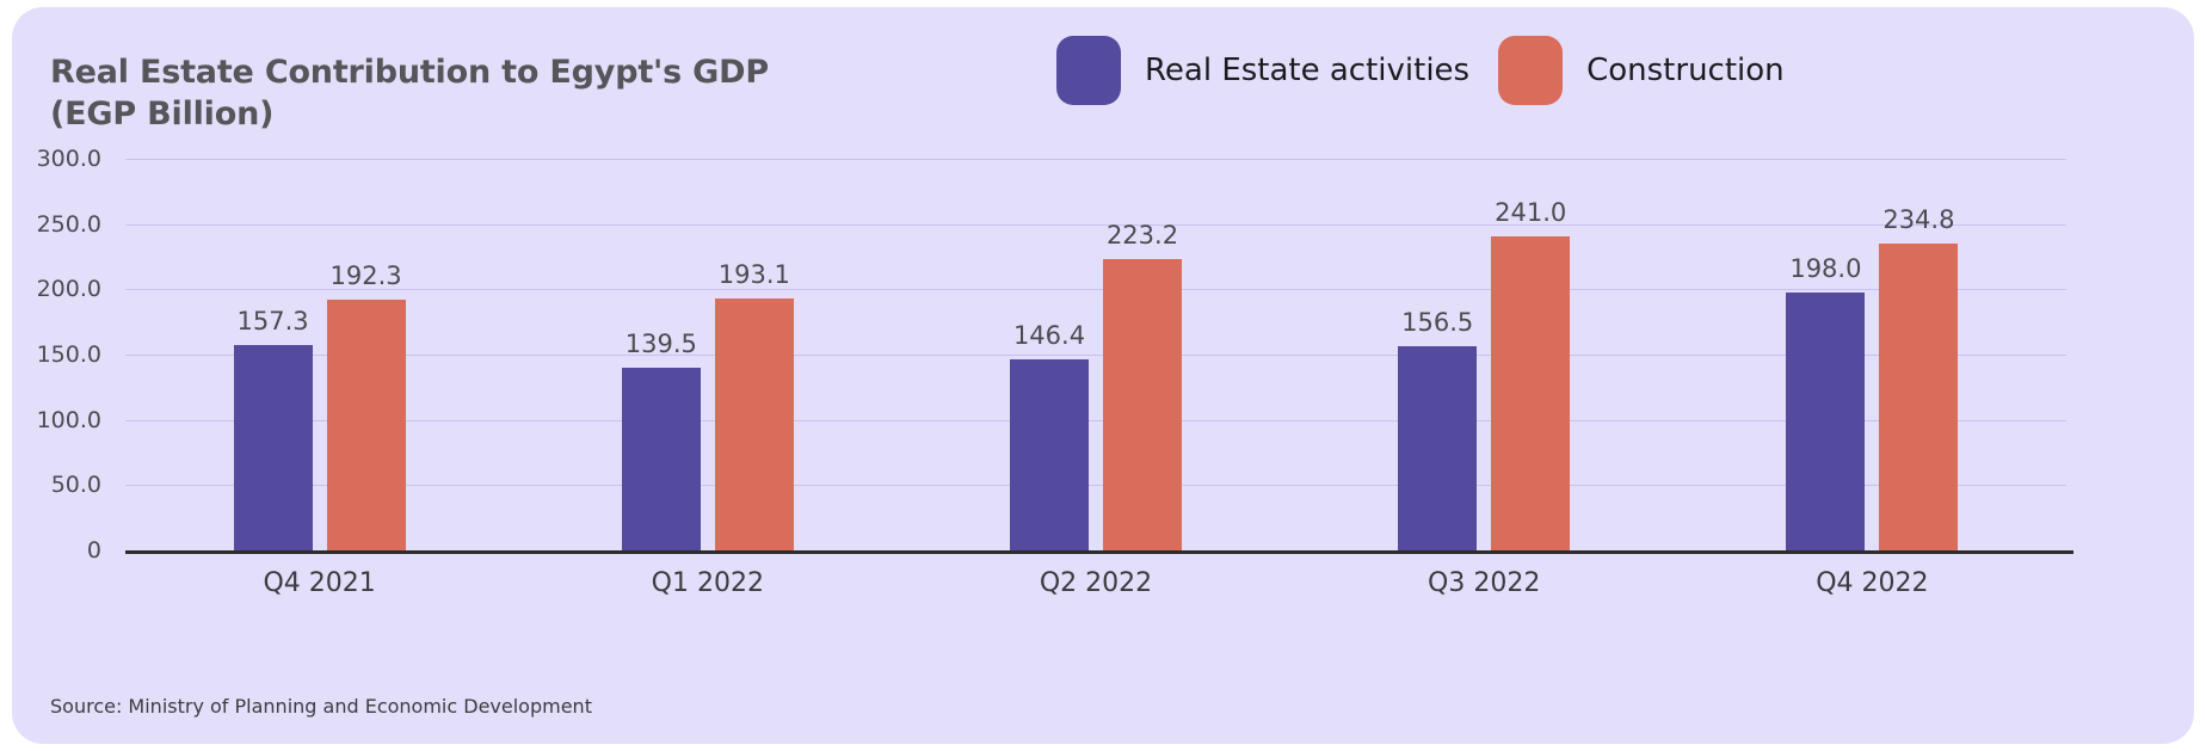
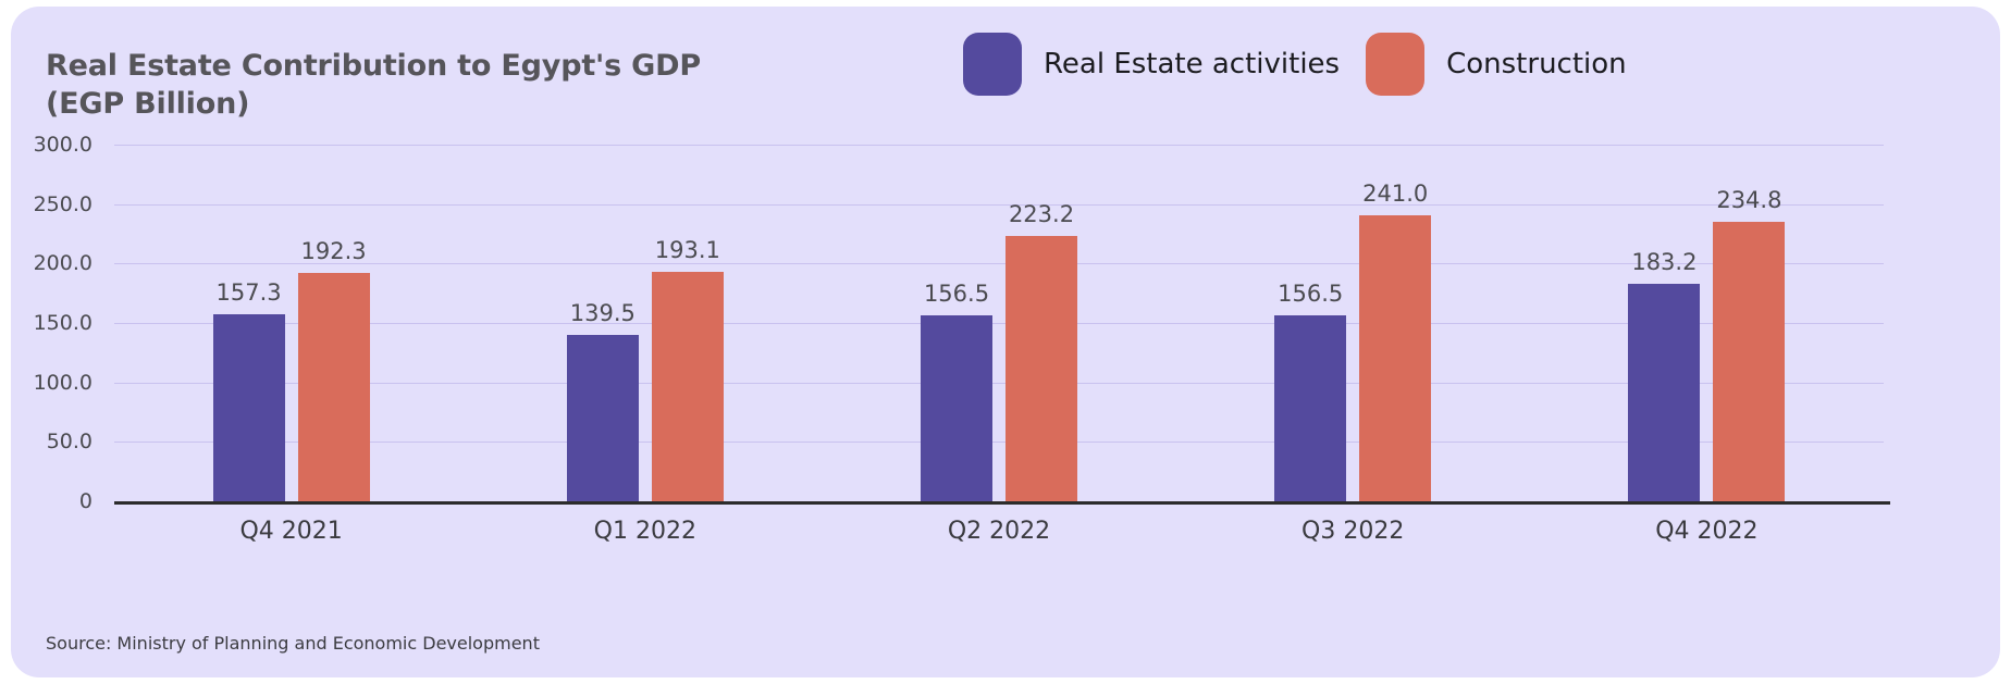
Real Estate activities/Q2 2022: 146.4 -> 156.5
Real Estate activities/Q4 2022: 198.0 -> 183.2
